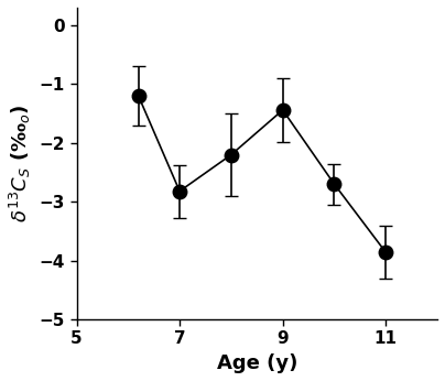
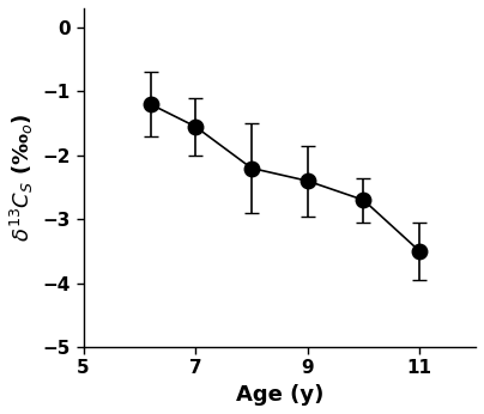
7: -2.82 -> -1.55
9: -1.44 -> -2.40
11: -3.86 -> -3.50
